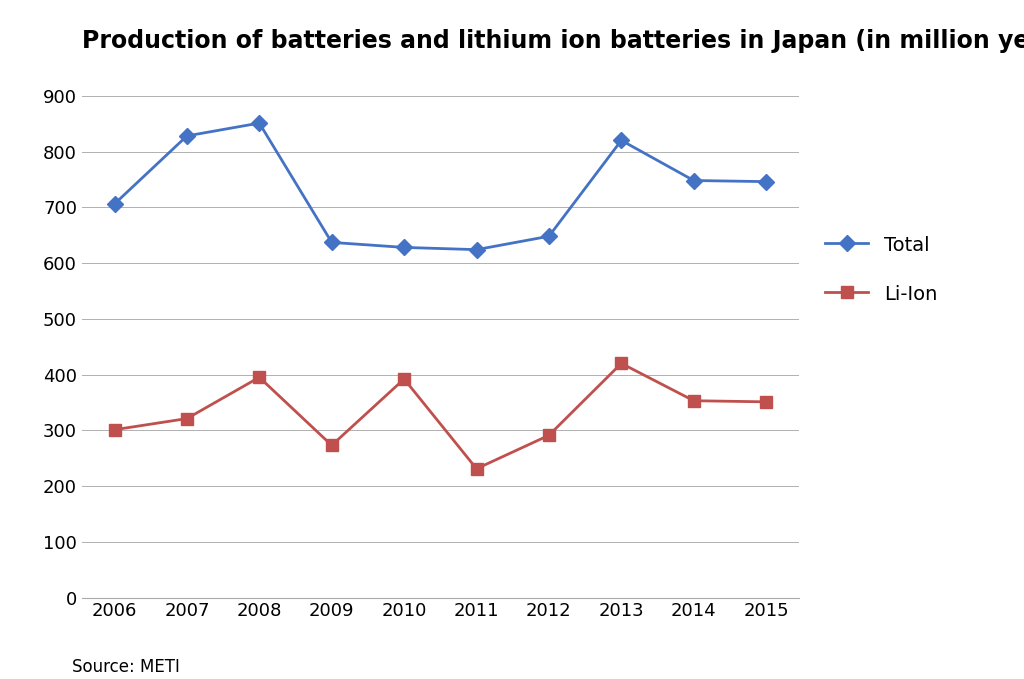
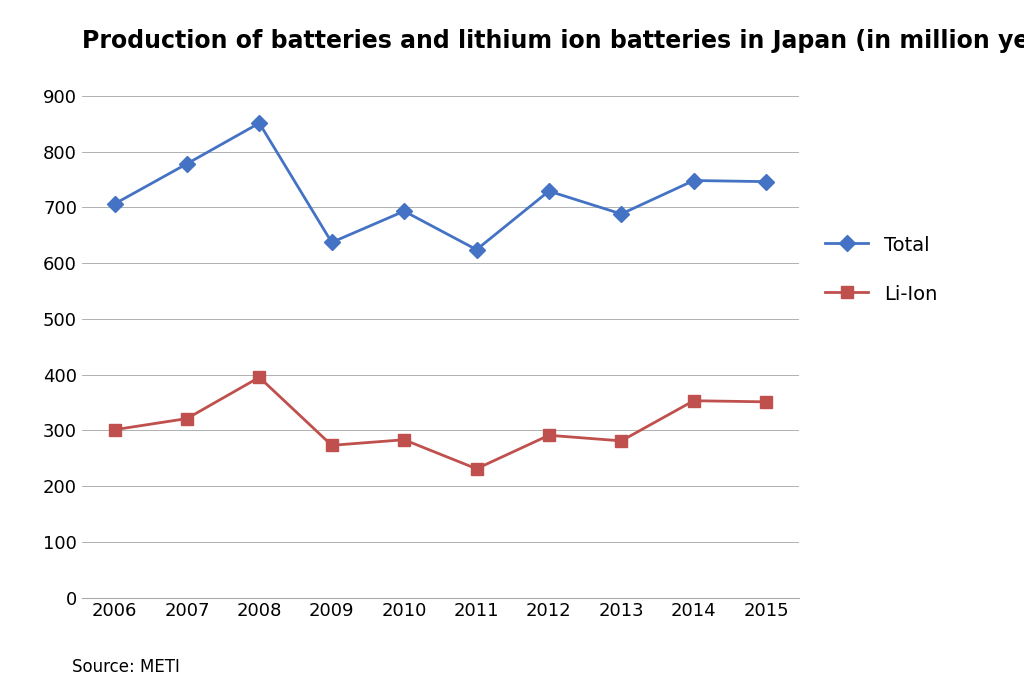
Total/2007: 828 -> 778
Total/2010: 628 -> 693
Li-Ion/2010: 392 -> 283
Total/2012: 648 -> 729
Total/2013: 820 -> 688
Li-Ion/2013: 420 -> 281
